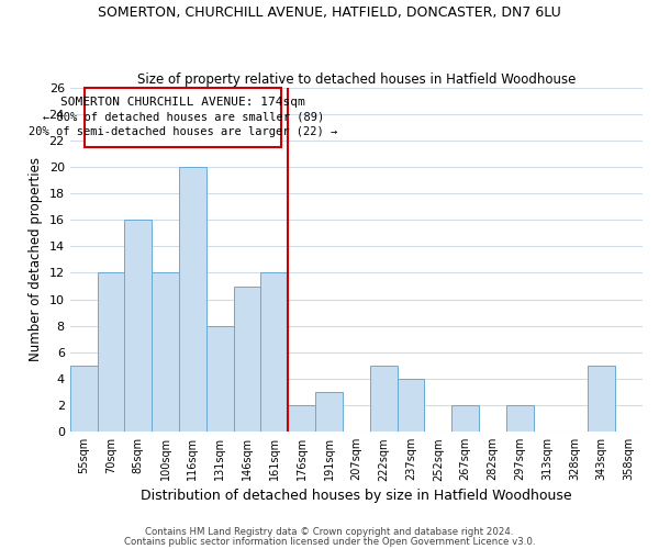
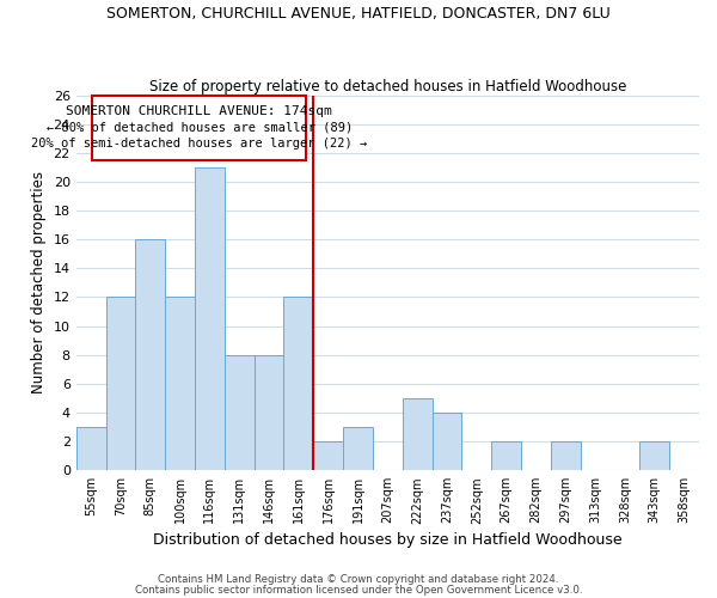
55sqm: 5 -> 3
116sqm: 20 -> 21
146sqm: 11 -> 8
343sqm: 5 -> 2
